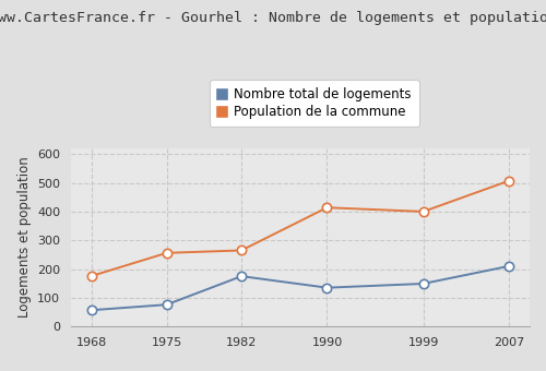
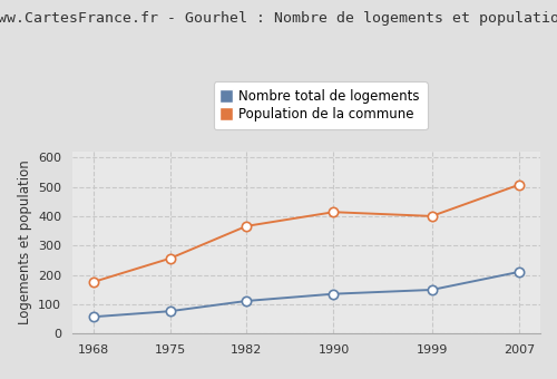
Nombre total de logements/1982: 175 -> 111
Population de la commune/1982: 265 -> 366
